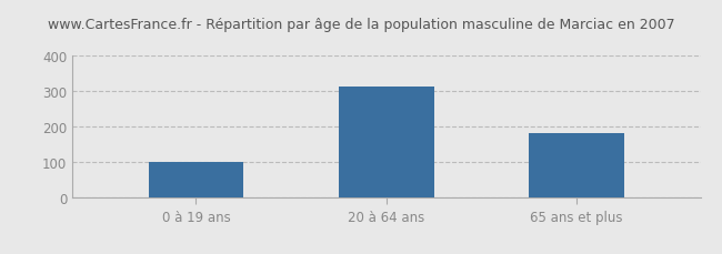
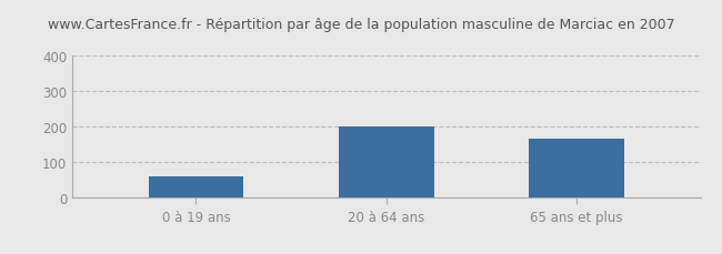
0 à 19 ans: 100 -> 60
20 à 64 ans: 311 -> 200
65 ans et plus: 182 -> 165
